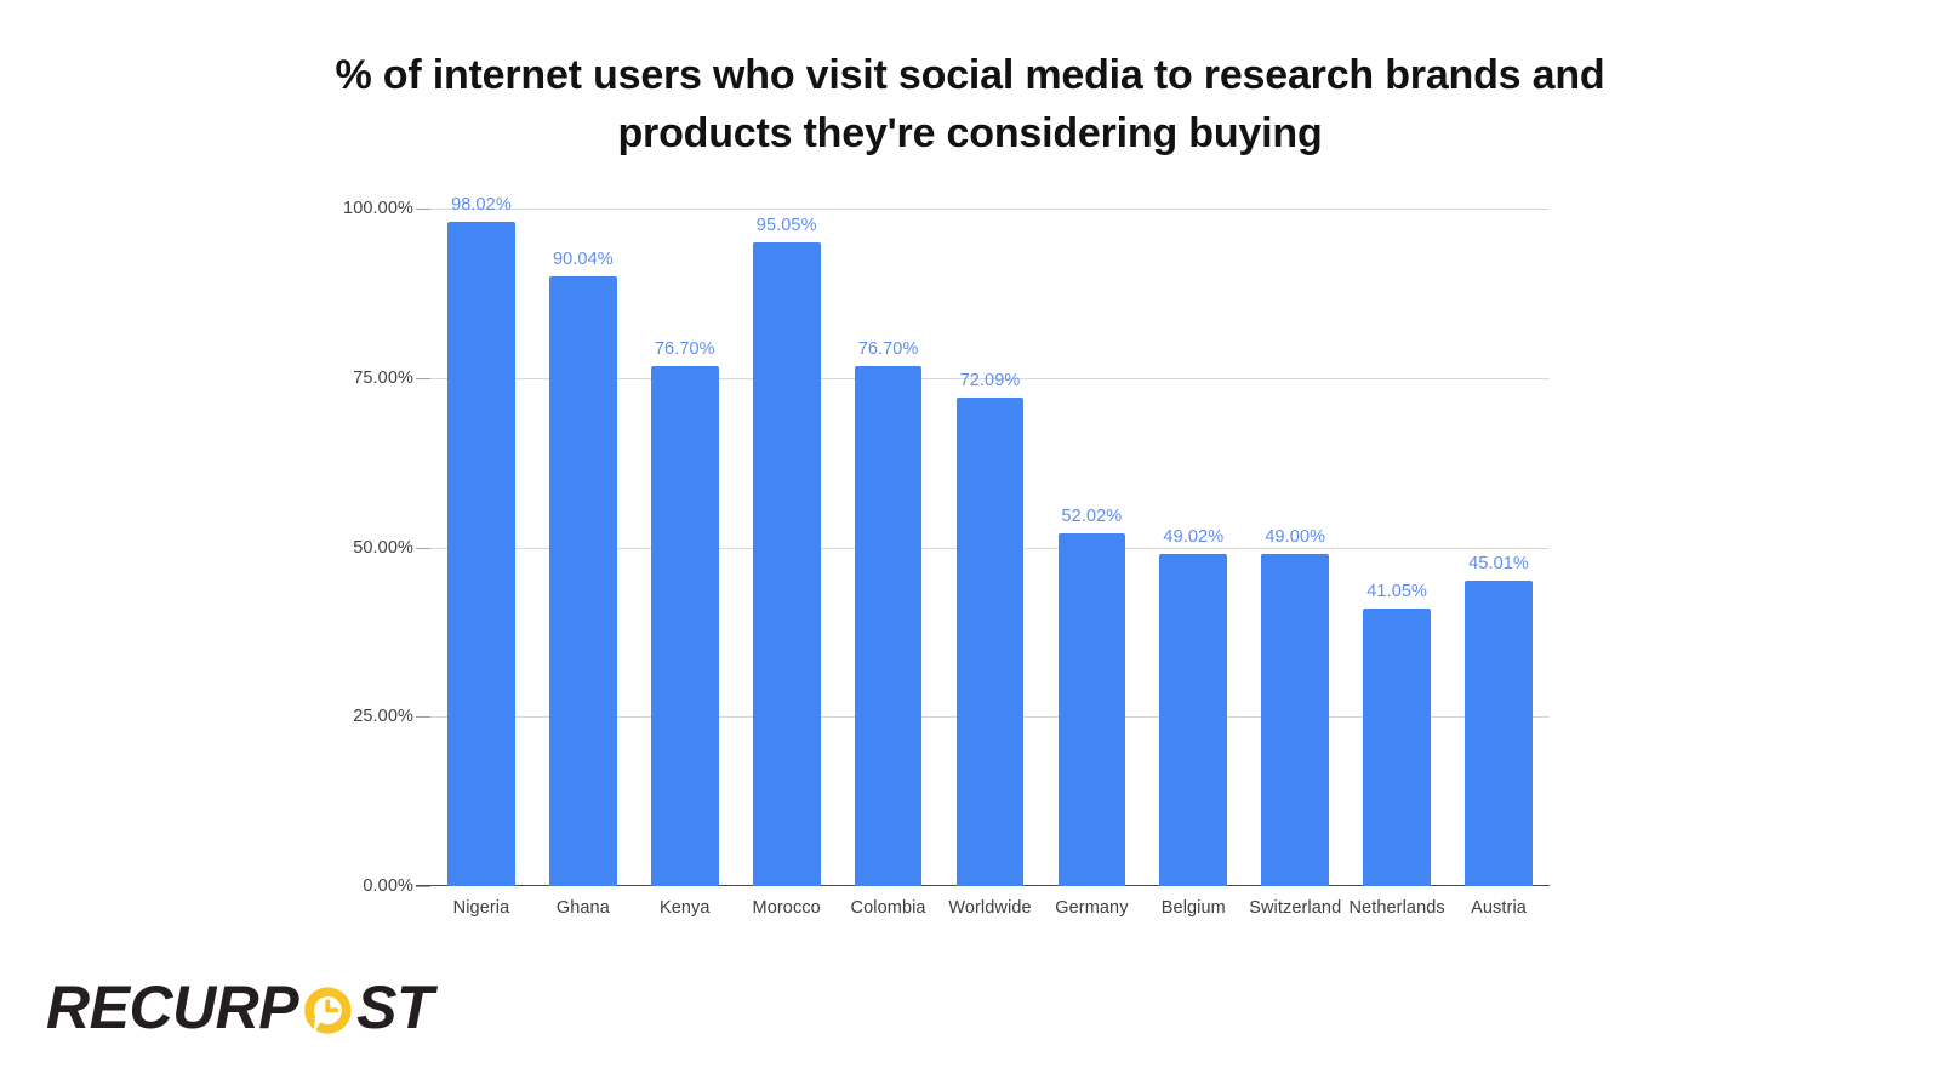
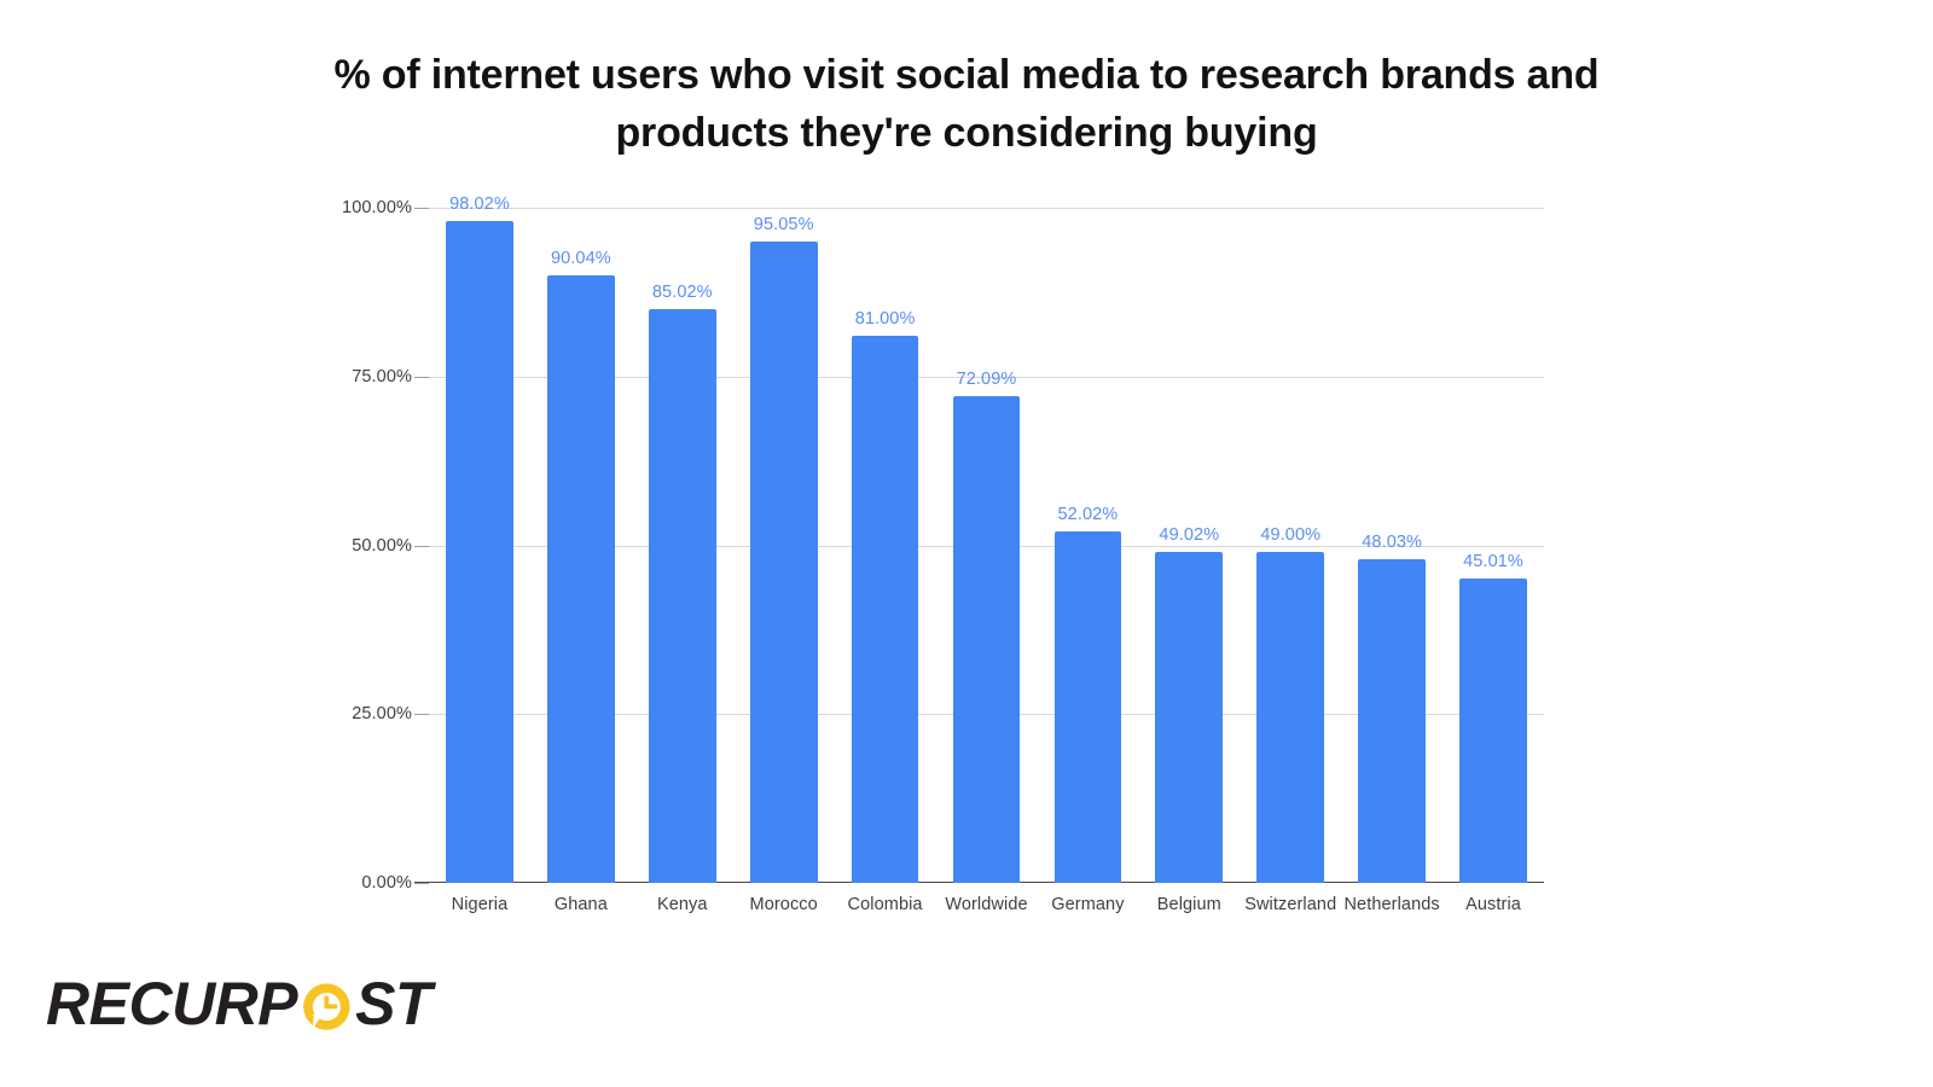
Kenya: 76.70% -> 85.02%
Colombia: 76.70% -> 81.00%
Netherlands: 41.05% -> 48.03%
